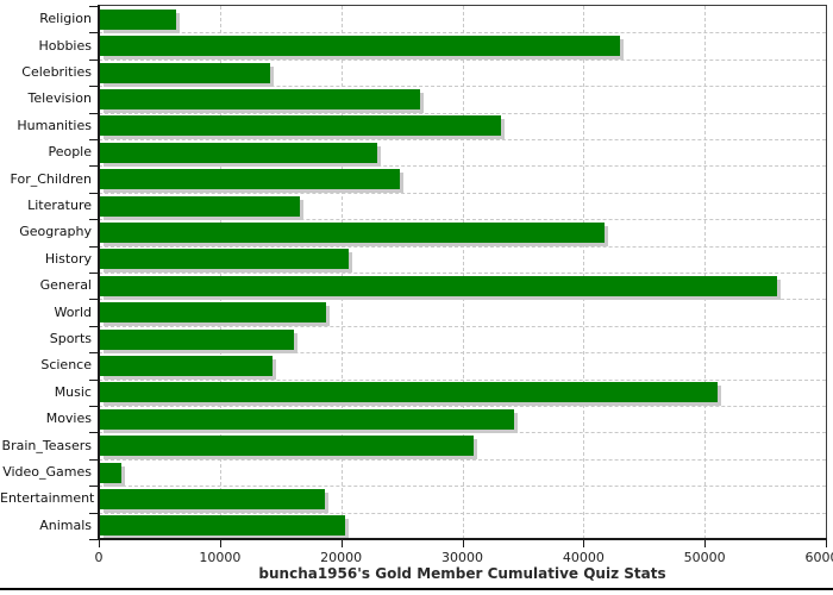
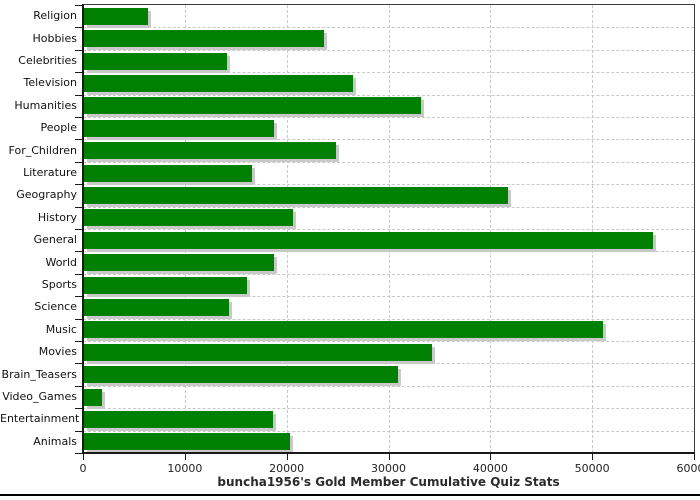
Hobbies: 43000 -> 24000
People: 23000 -> 19000
